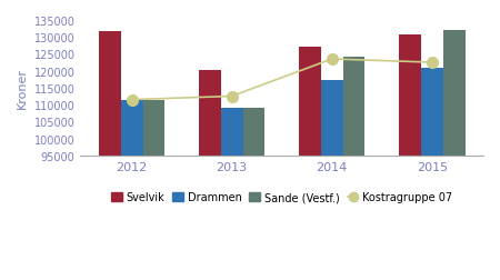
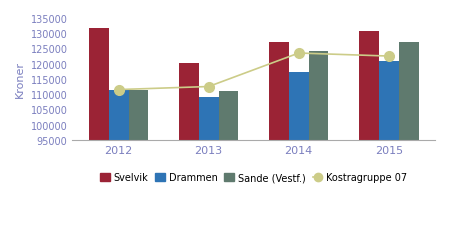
Sande (Vestf.)/2013: 109000 -> 111100
Sande (Vestf.)/2015: 132000 -> 127100
